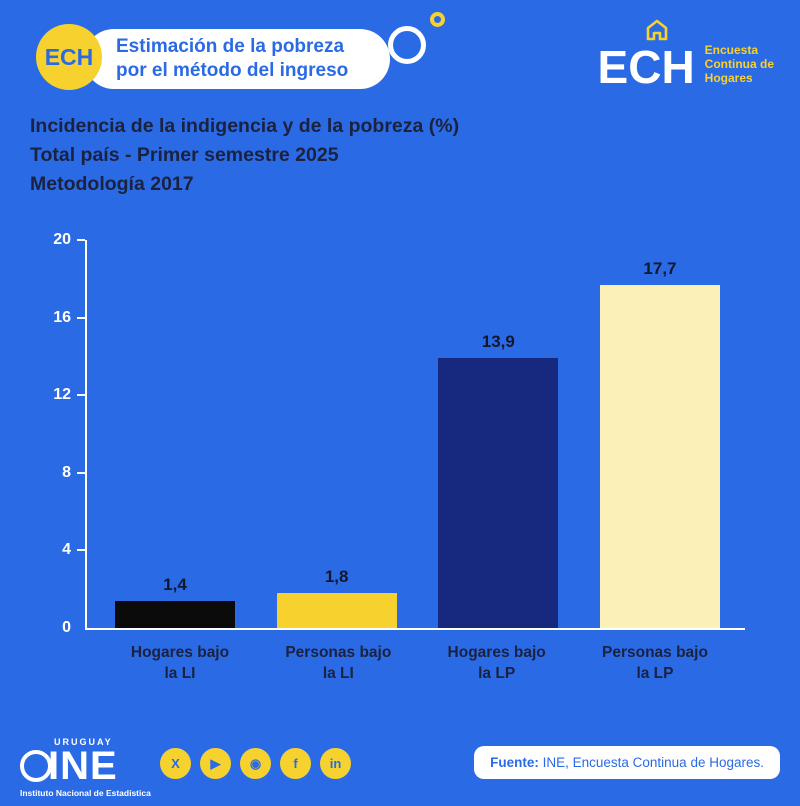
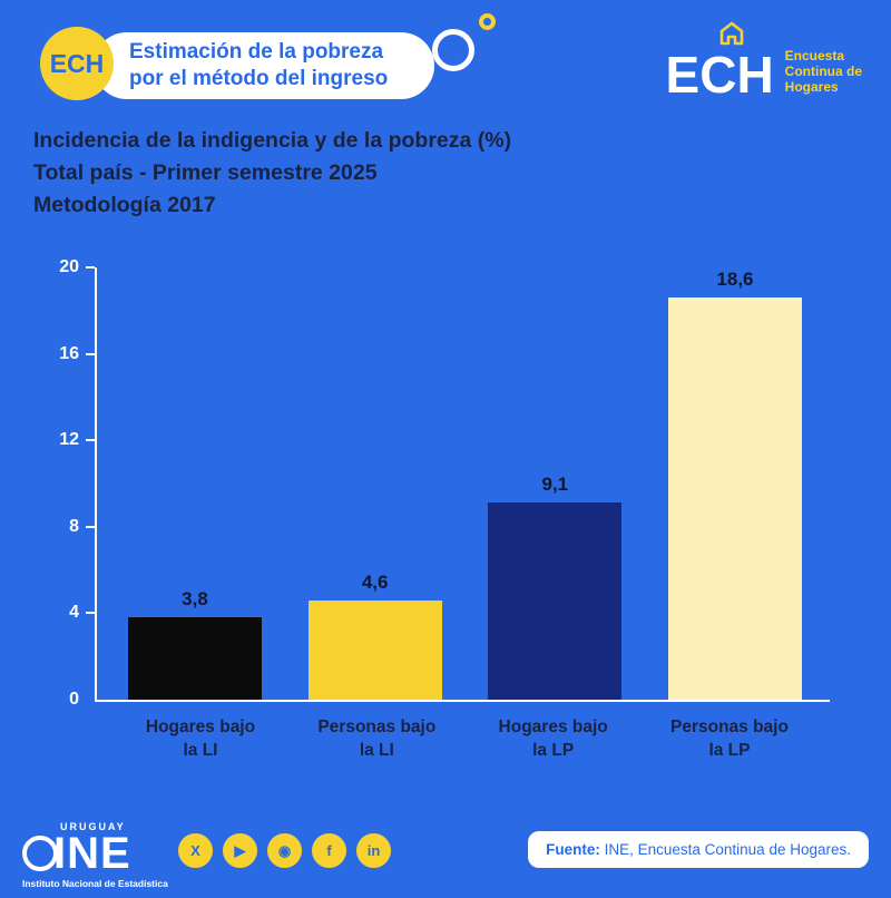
Hogares bajo la LI: 1,4 -> 3,8
Personas bajo la LI: 1,8 -> 4,6
Hogares bajo la LP: 13,9 -> 9,1
Personas bajo la LP: 17,7 -> 18,6
